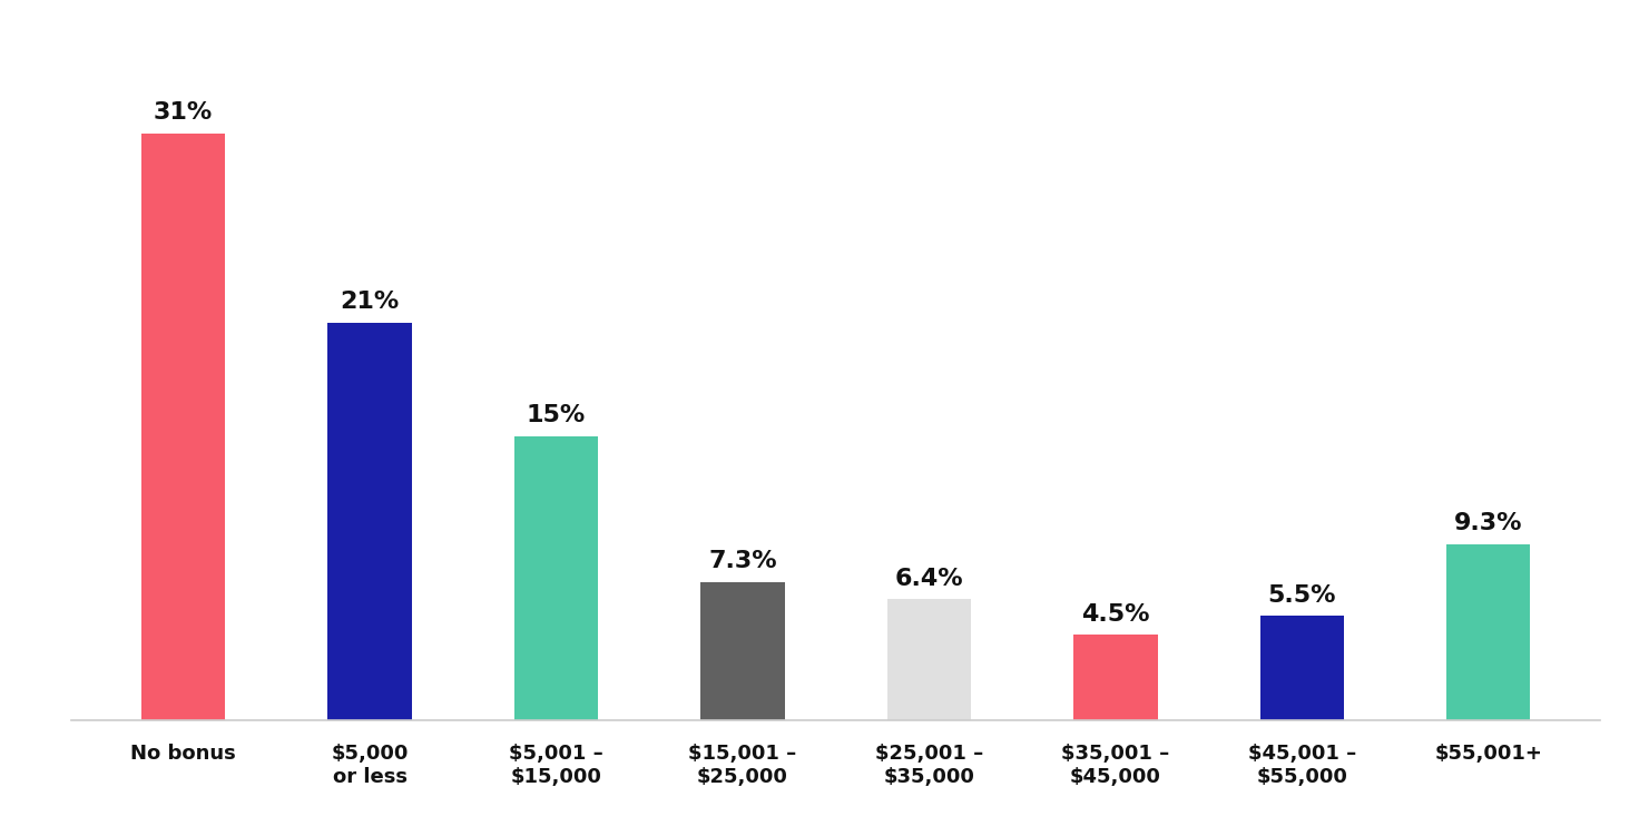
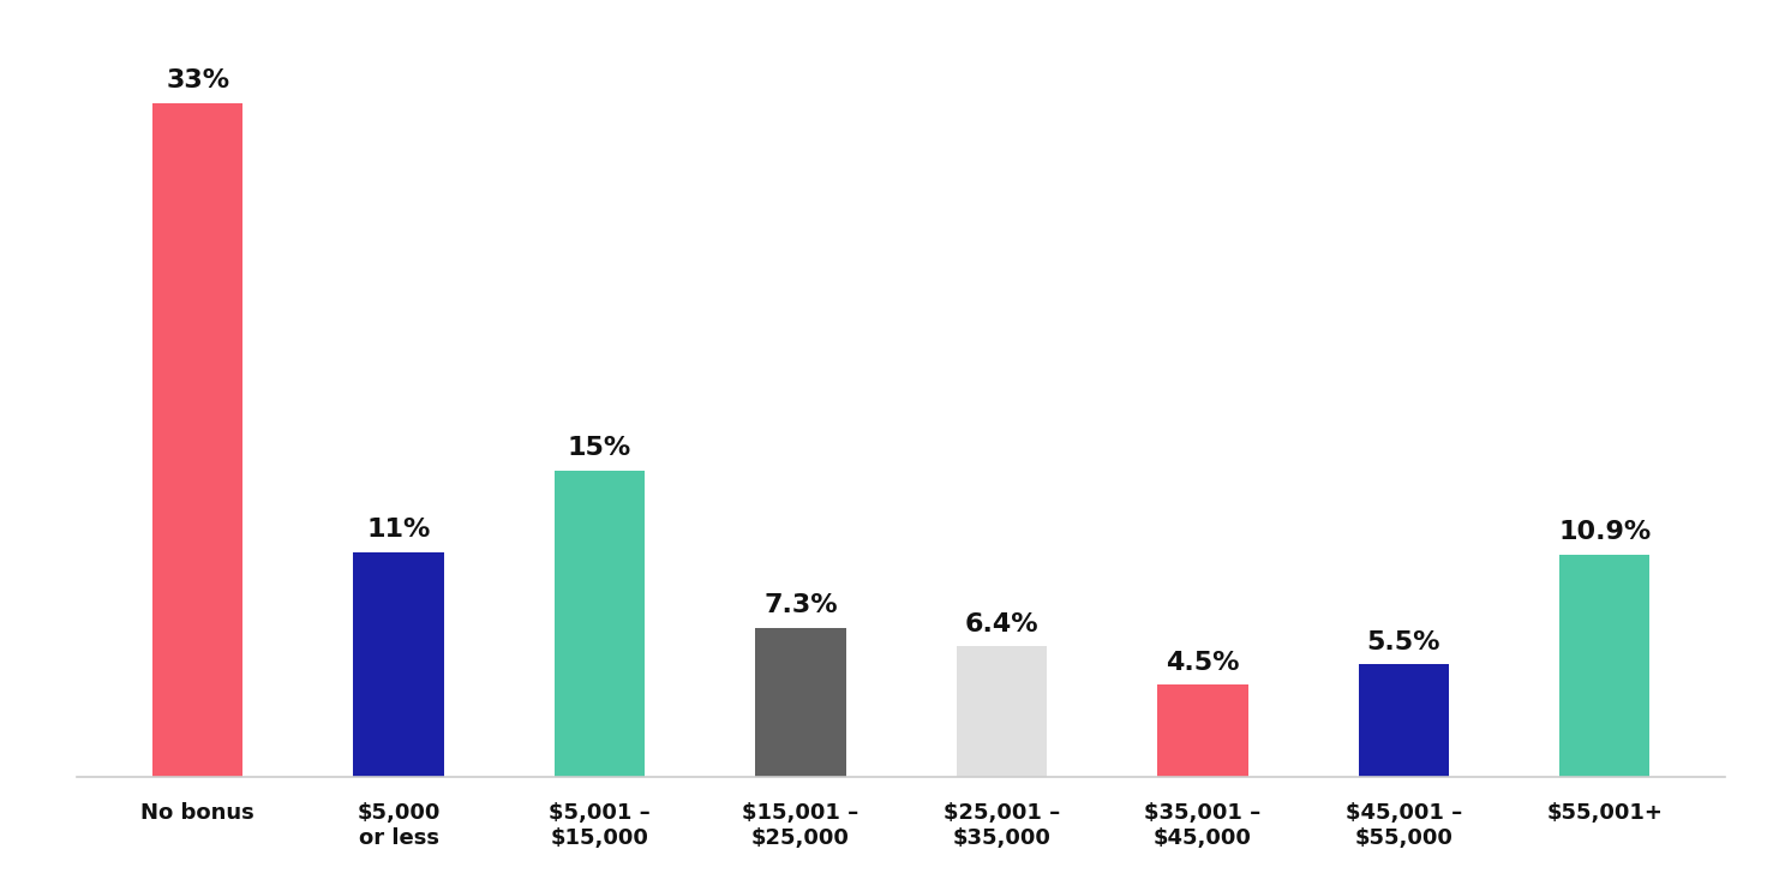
No bonus: 31% -> 33%
$5,000 or less: 21% -> 11%
$55,001+: 9.3% -> 10.9%
